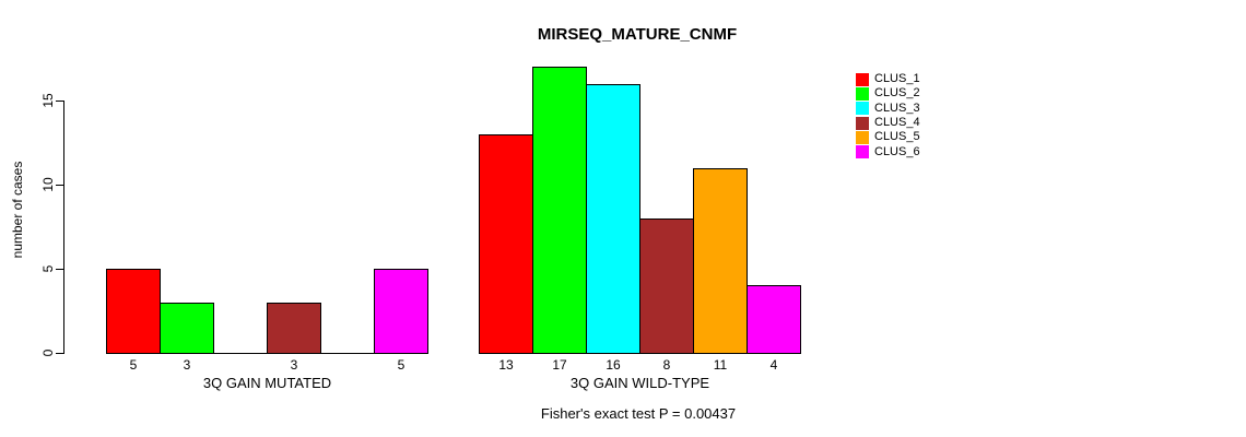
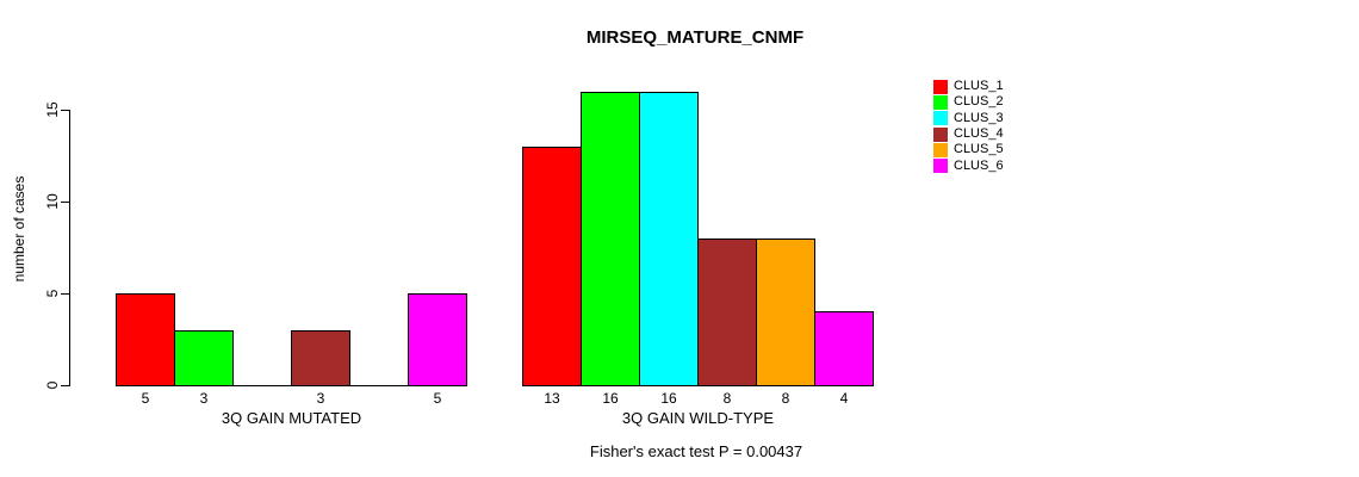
CLUS_2/3Q GAIN WILD-TYPE: 17 -> 16
CLUS_5/3Q GAIN WILD-TYPE: 11 -> 8
